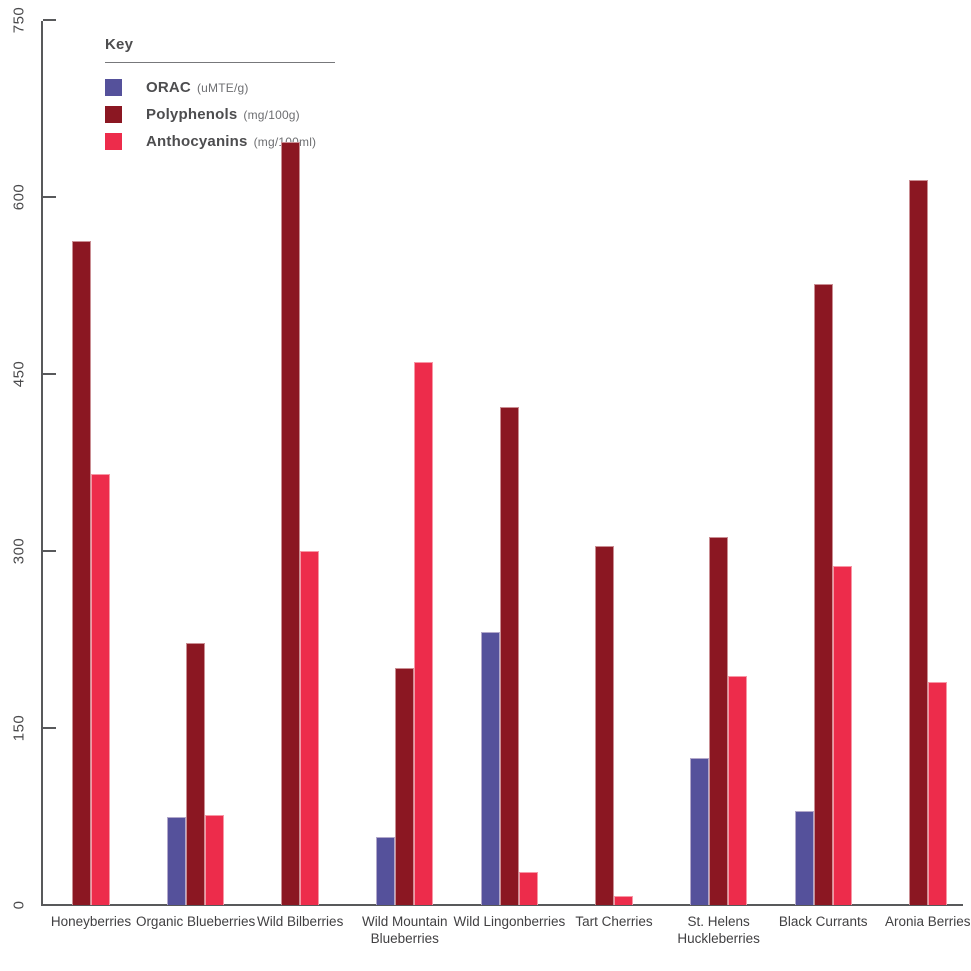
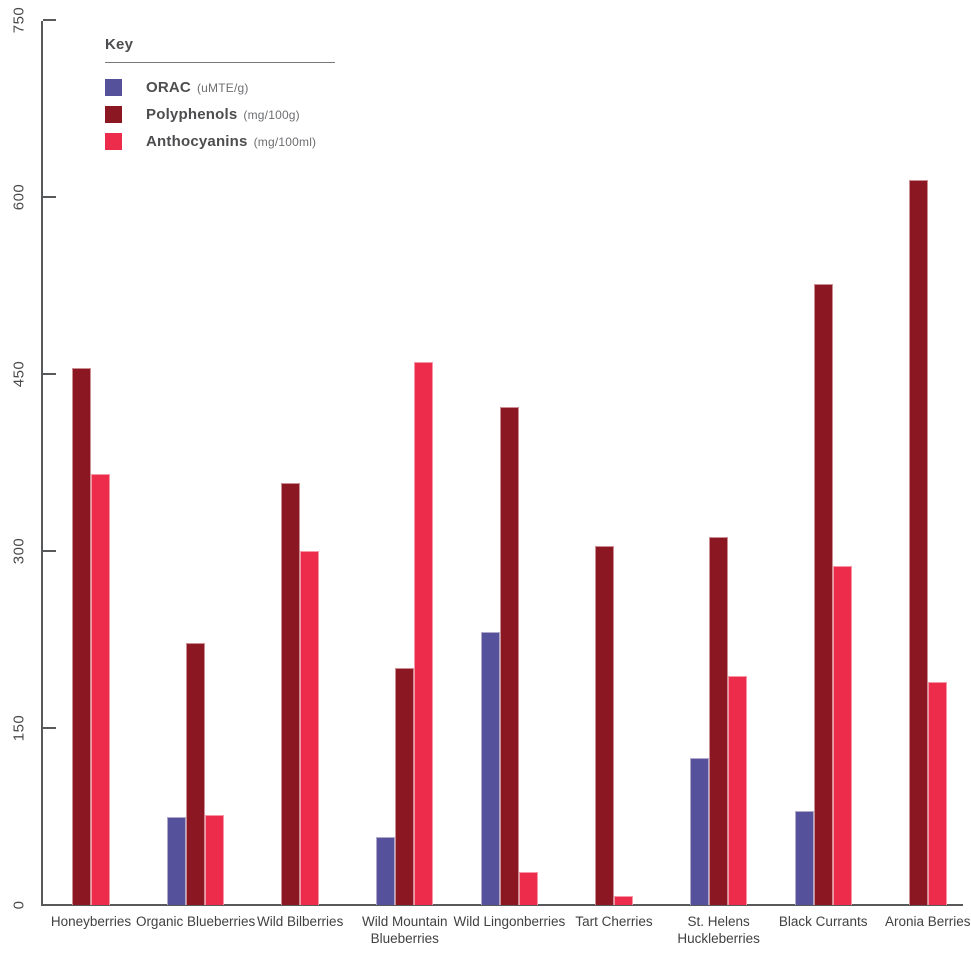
Polyphenols/Honeyberries: 563 -> 455
Polyphenols/Wild Bilberries: 647 -> 358
